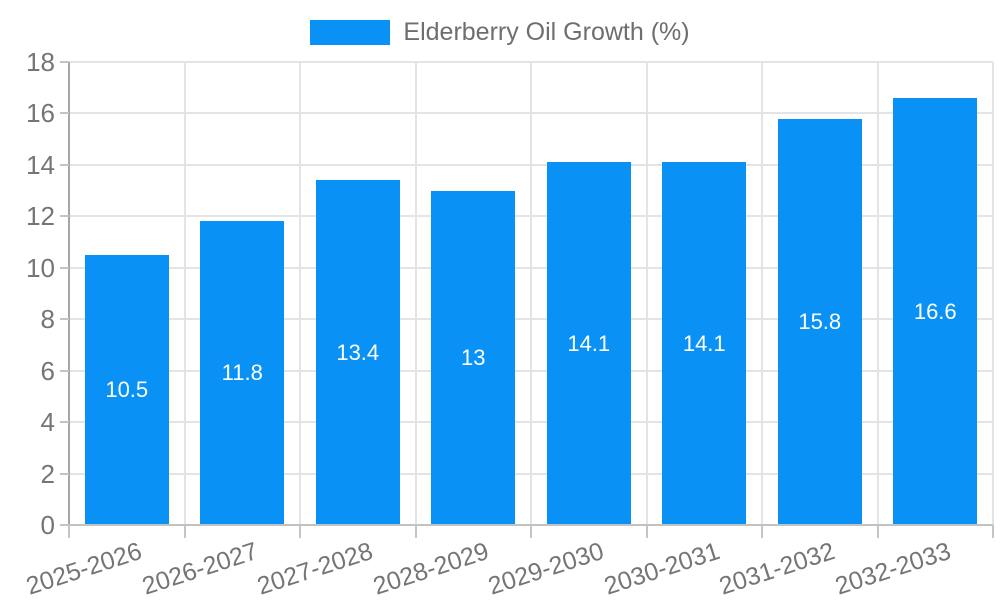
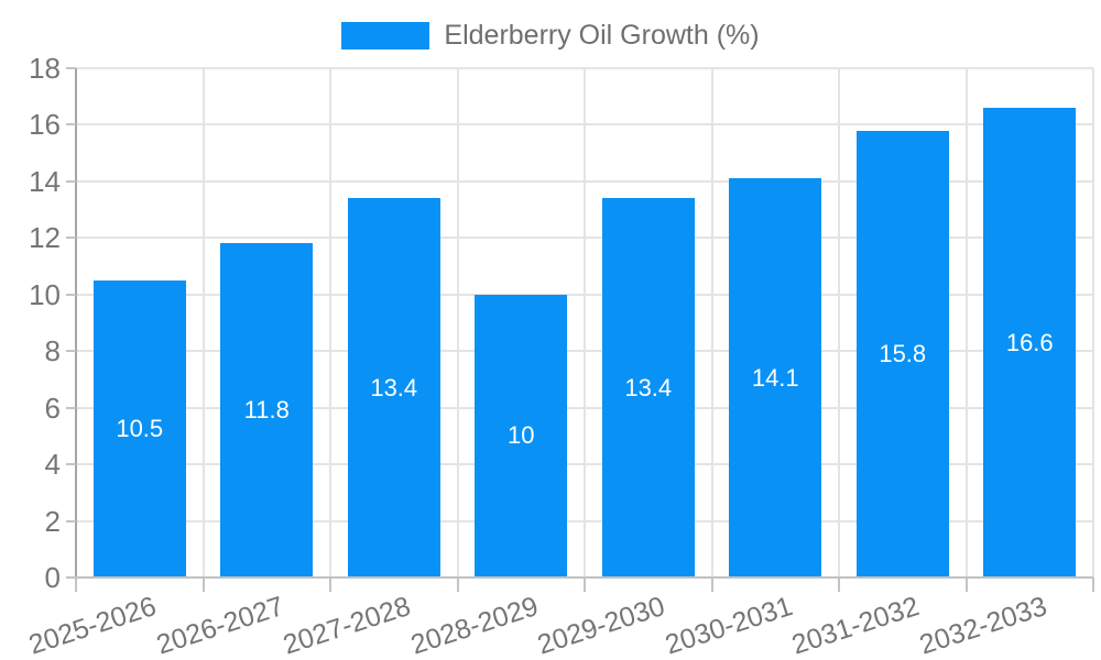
2028-2029: 13 -> 10
2029-2030: 14.1 -> 13.4
